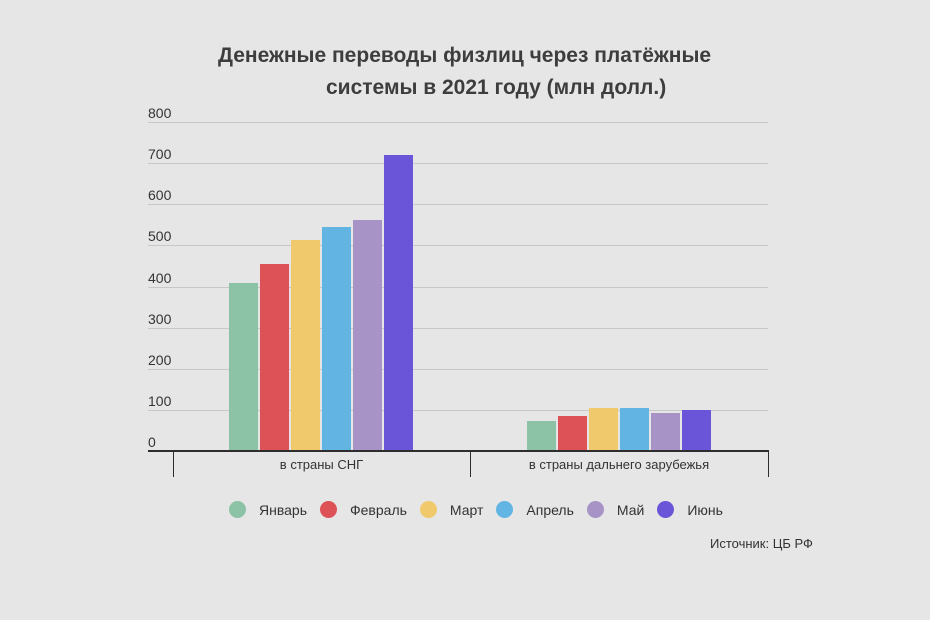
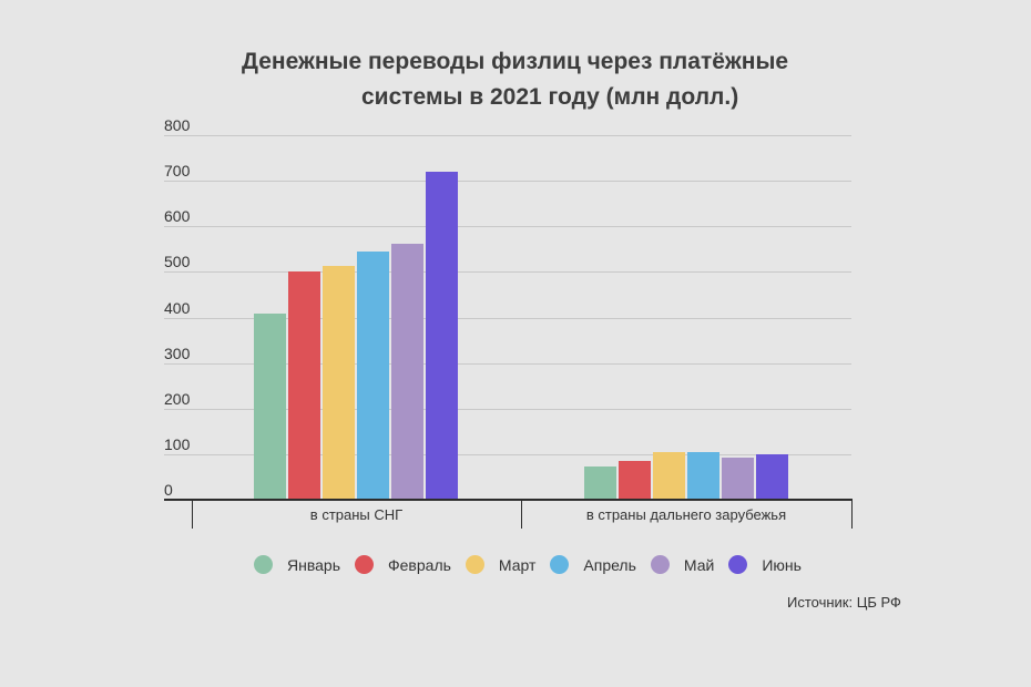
Февраль/в страны СНГ: 460 -> 500
